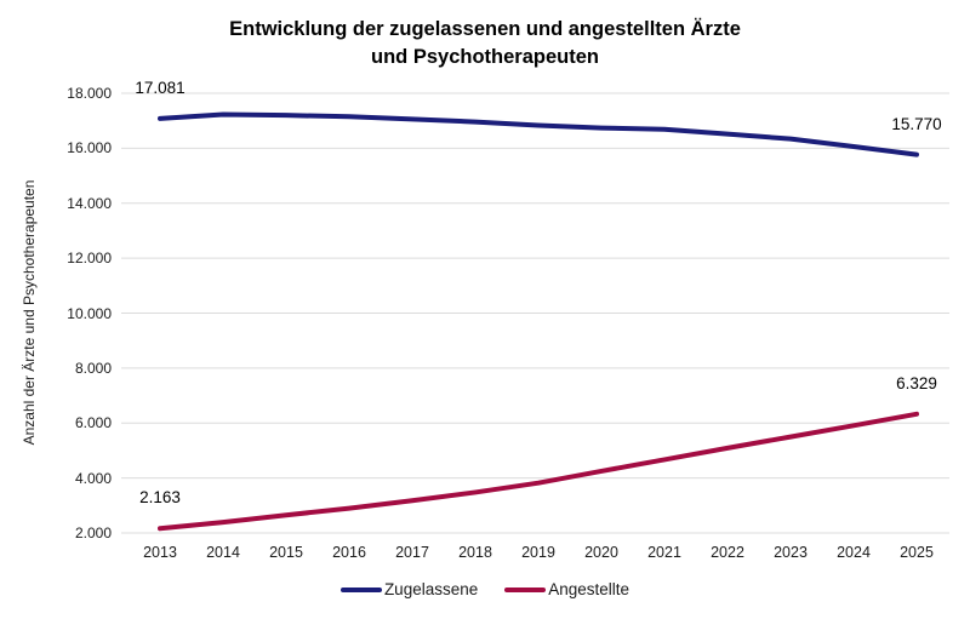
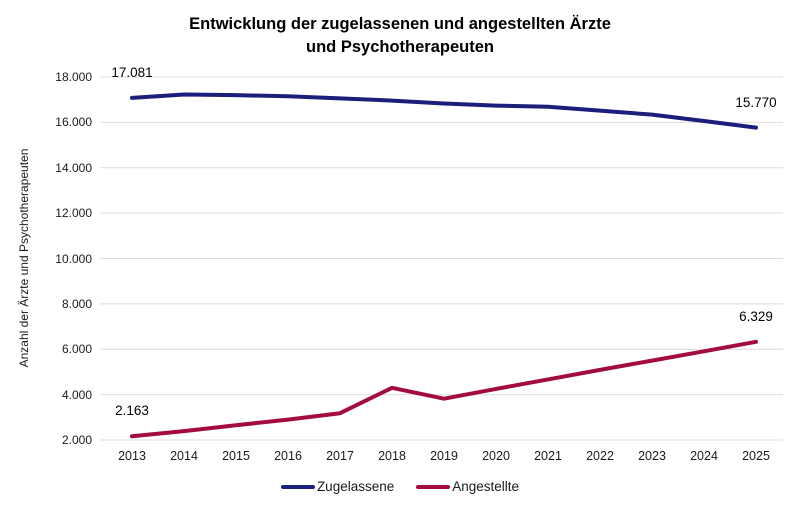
Angestellte/2018: 3500 -> 4300
